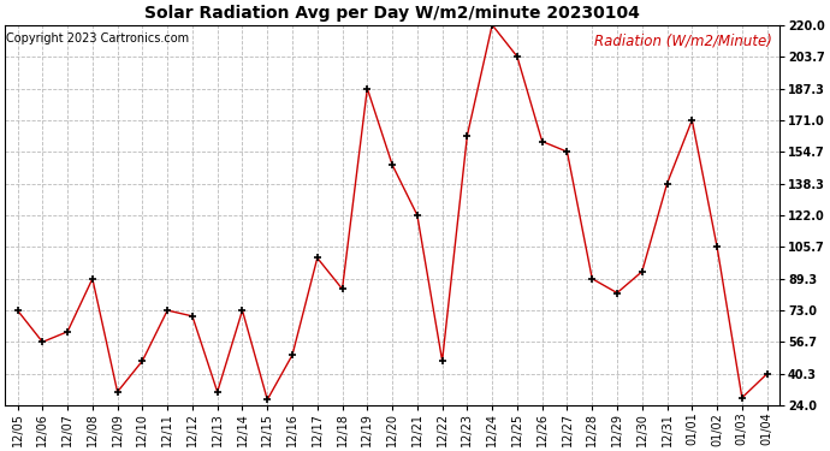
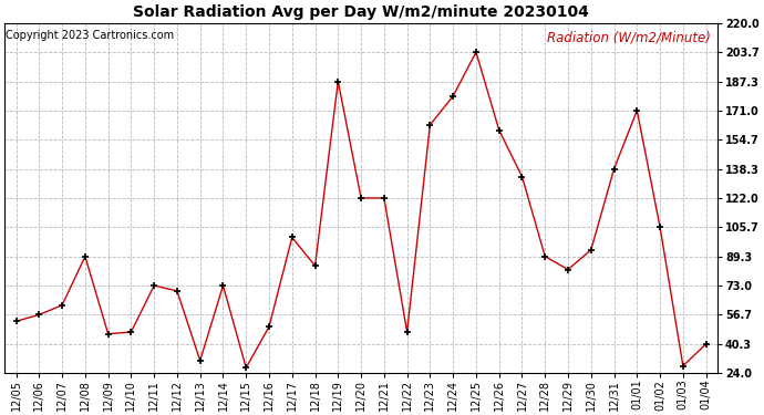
12/05: 73 -> 53
12/09: 31 -> 46
12/20: 148 -> 122
12/24: 220 -> 179
12/27: 155 -> 134
